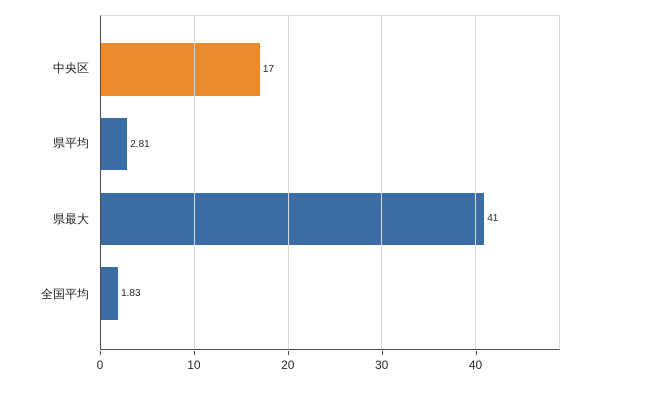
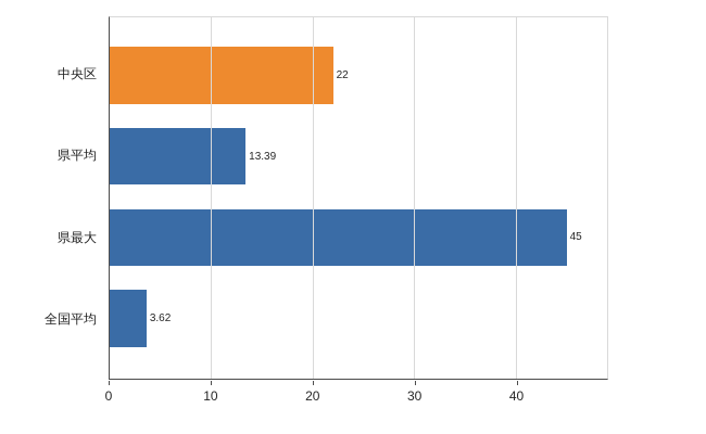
中央区: 17 -> 22
県平均: 2.81 -> 13.39
県最大: 41 -> 45
全国平均: 1.83 -> 3.62
